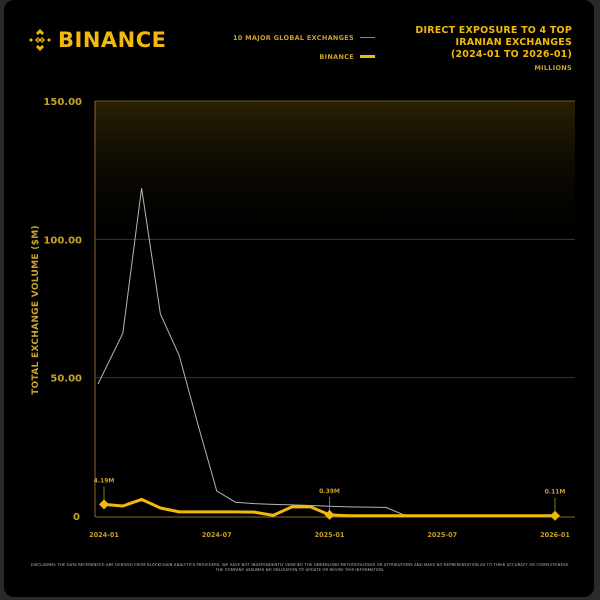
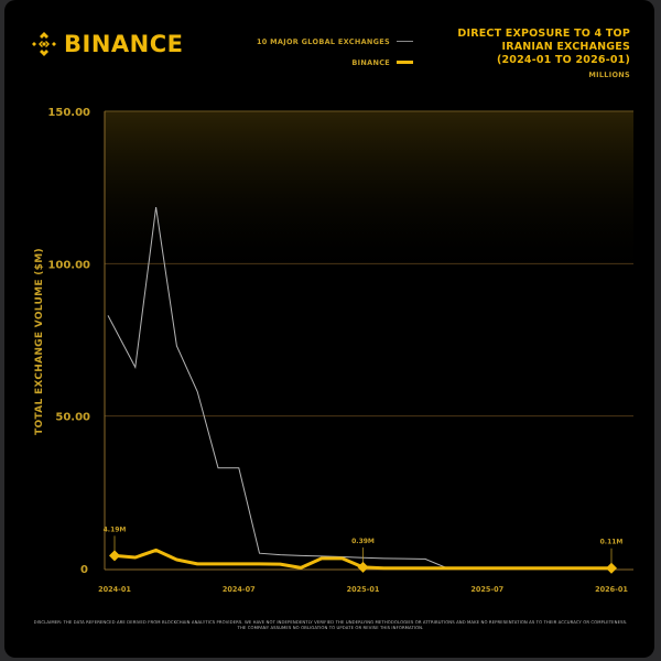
10 MAJOR GLOBAL EXCHANGES/2024-01: 48 -> 83
10 MAJOR GLOBAL EXCHANGES/2024-07: 9 -> 33
